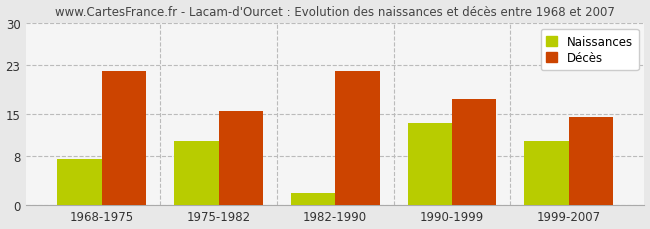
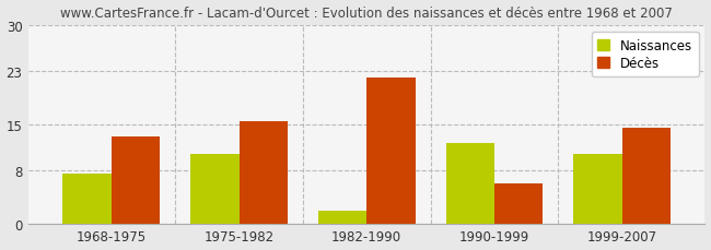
Décès/1968-1975: 22.0 -> 13.2
Naissances/1990-1999: 13.5 -> 12.2
Décès/1990-1999: 17.5 -> 6.0
